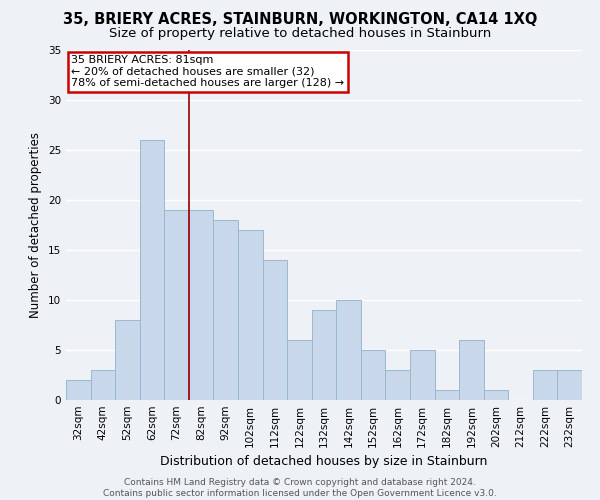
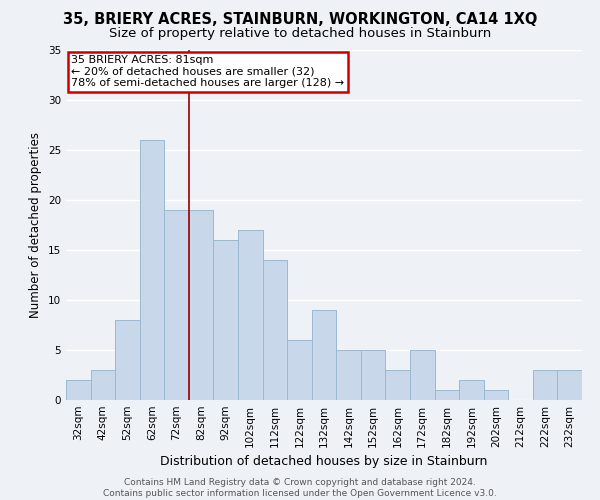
92sqm: 18 -> 16
142sqm: 10 -> 5
192sqm: 6 -> 2
